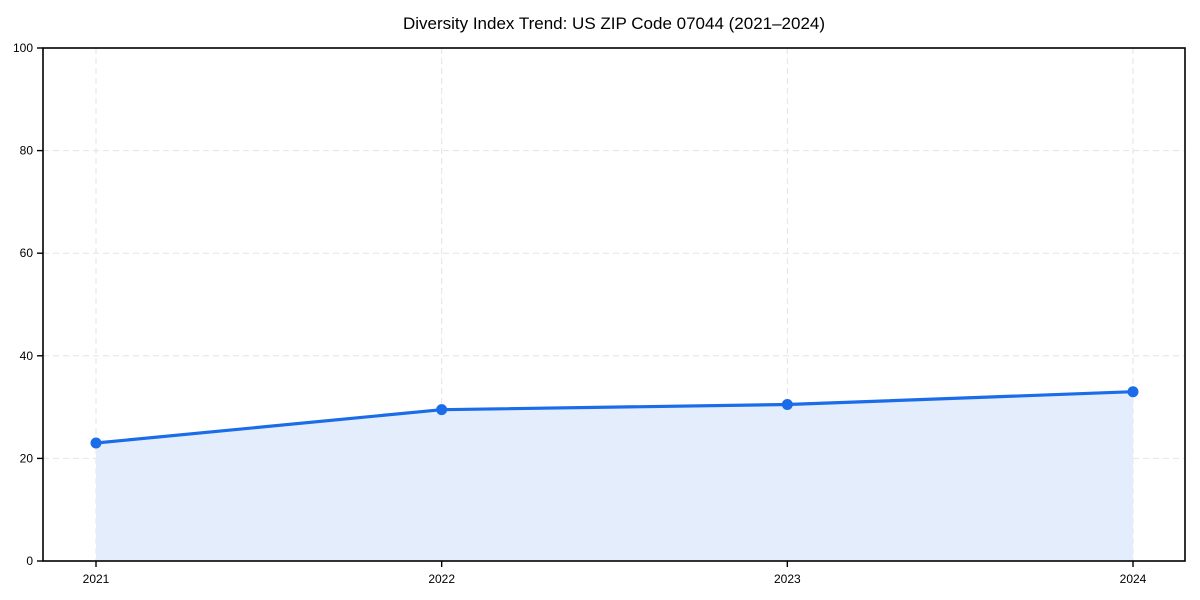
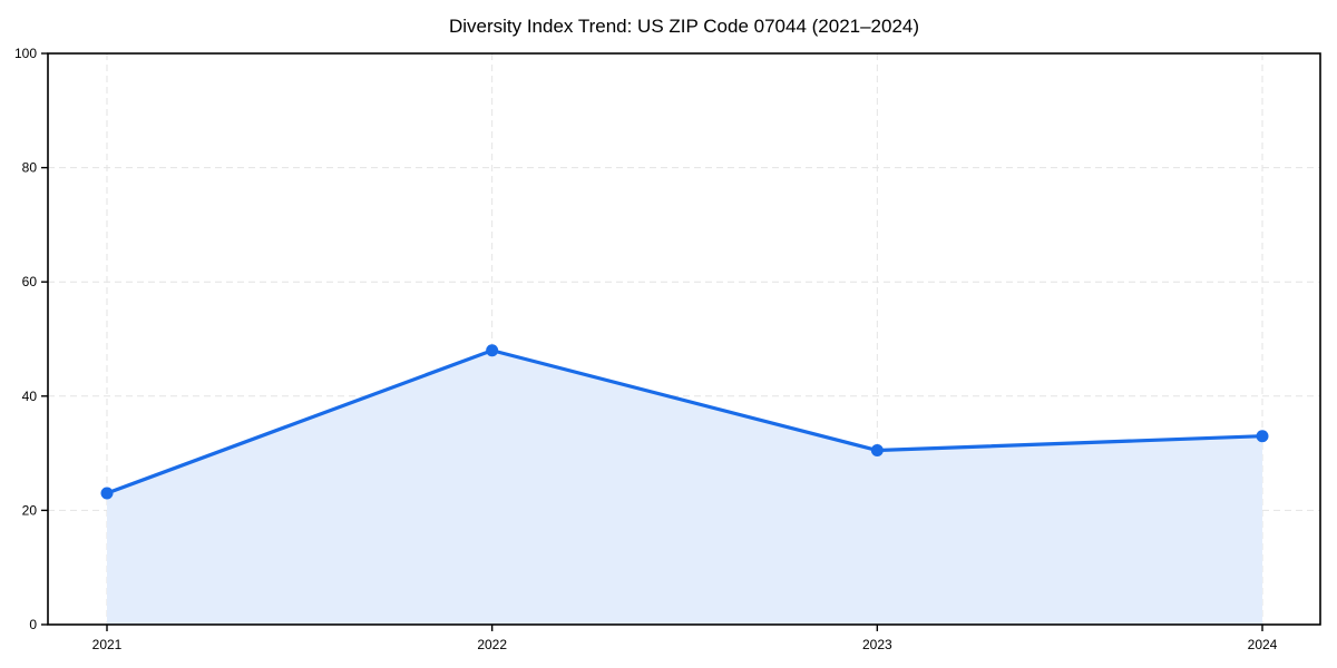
2022: 30 -> 48
